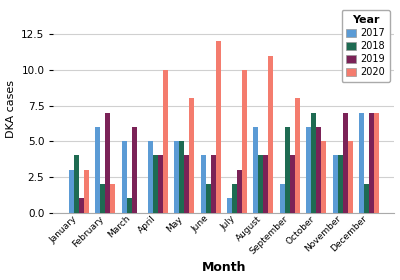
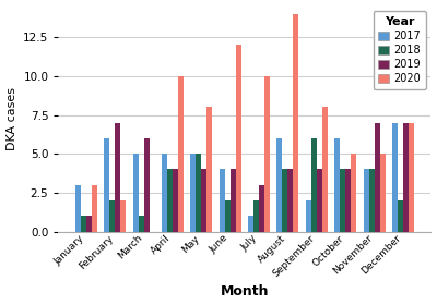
2018/January: 4 -> 1
2020/August: 11 -> 14
2018/October: 7 -> 4
2019/October: 6 -> 4
